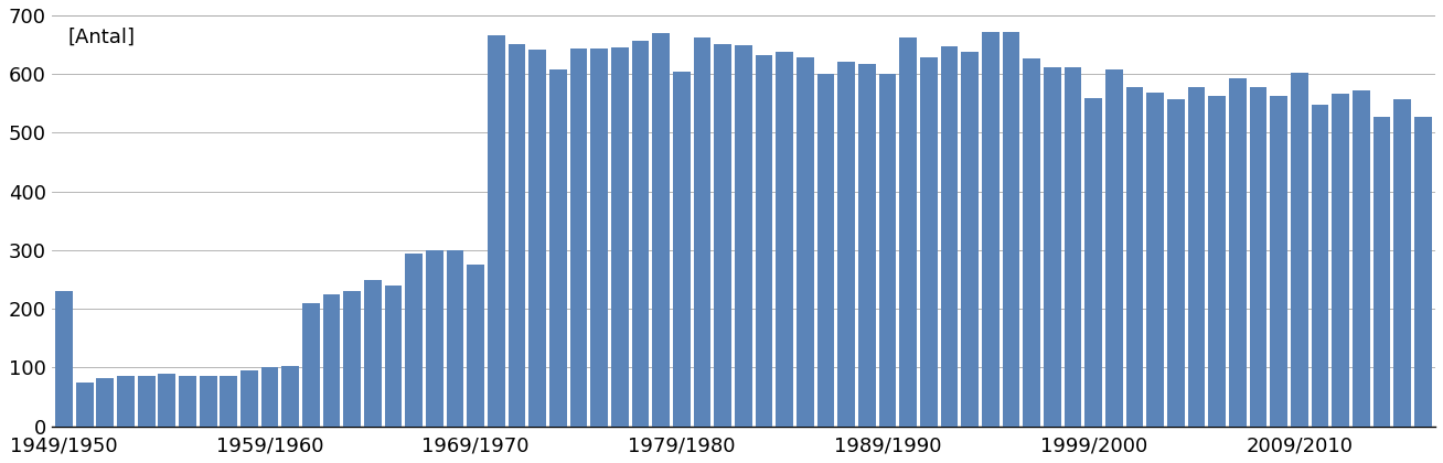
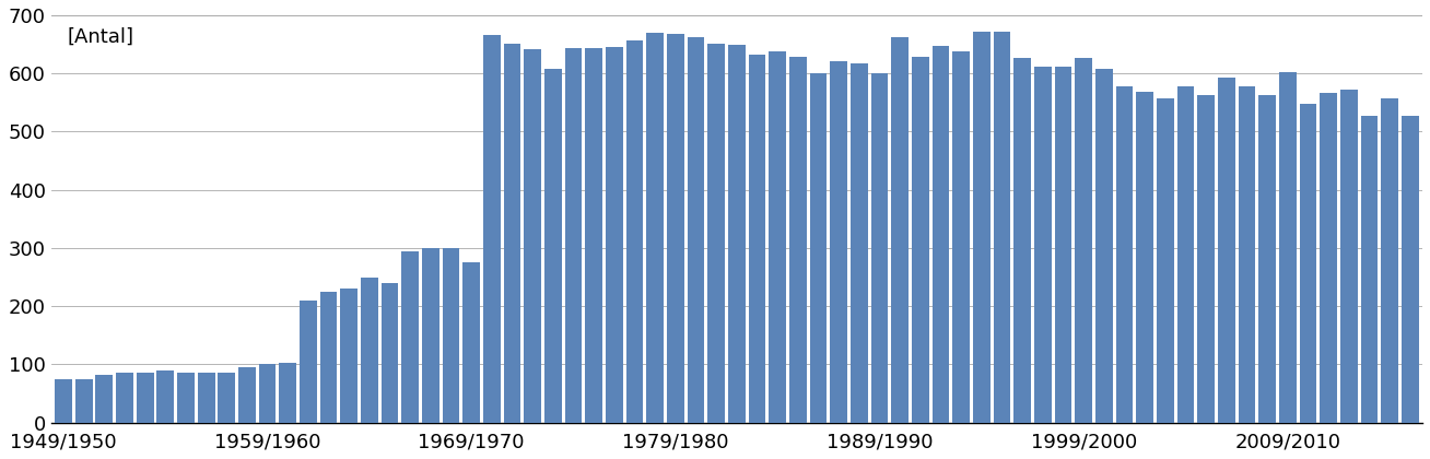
1949/1950: 230 -> 75
1979/1980: 604 -> 668
1999/2000: 560 -> 627
